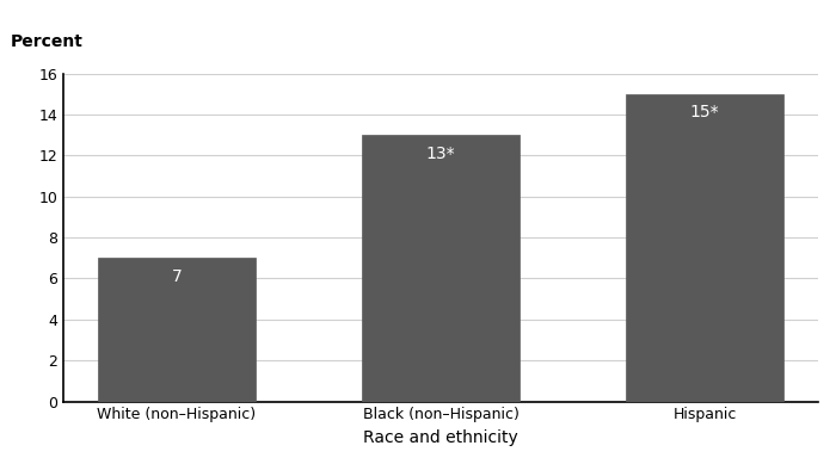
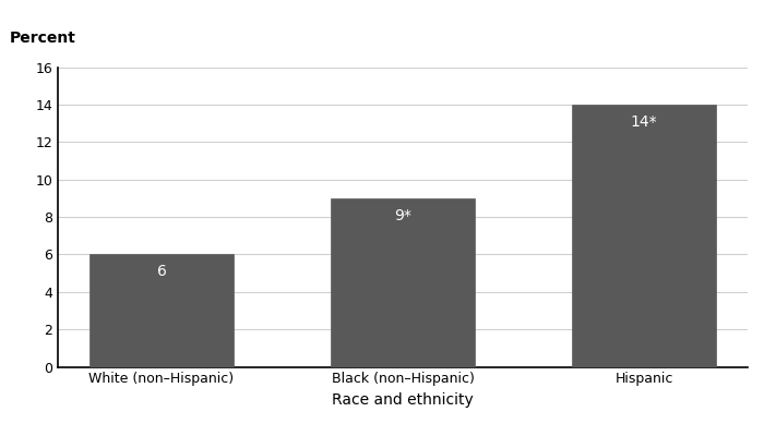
White (non–Hispanic): 7 -> 6
Black (non–Hispanic): 13* -> 9*
Hispanic: 15* -> 14*
